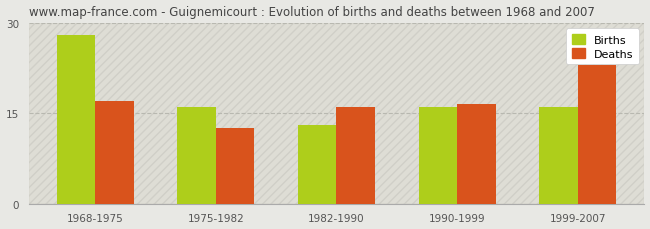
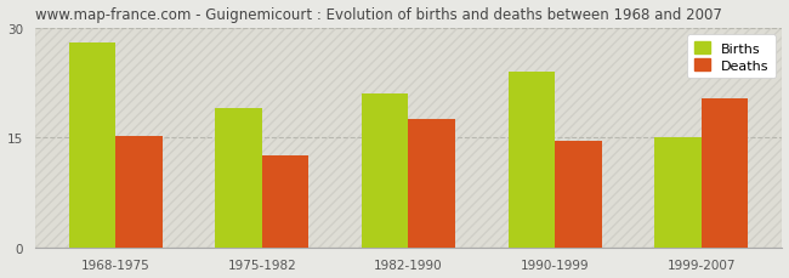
Deaths/1968-1975: 17.0 -> 15.2
Births/1975-1982: 16 -> 19
Births/1982-1990: 13 -> 21
Deaths/1982-1990: 16.0 -> 17.6
Births/1990-1999: 16 -> 24
Deaths/1990-1999: 16.5 -> 14.6
Births/1999-2007: 16 -> 15
Deaths/1999-2007: 23.0 -> 20.4
